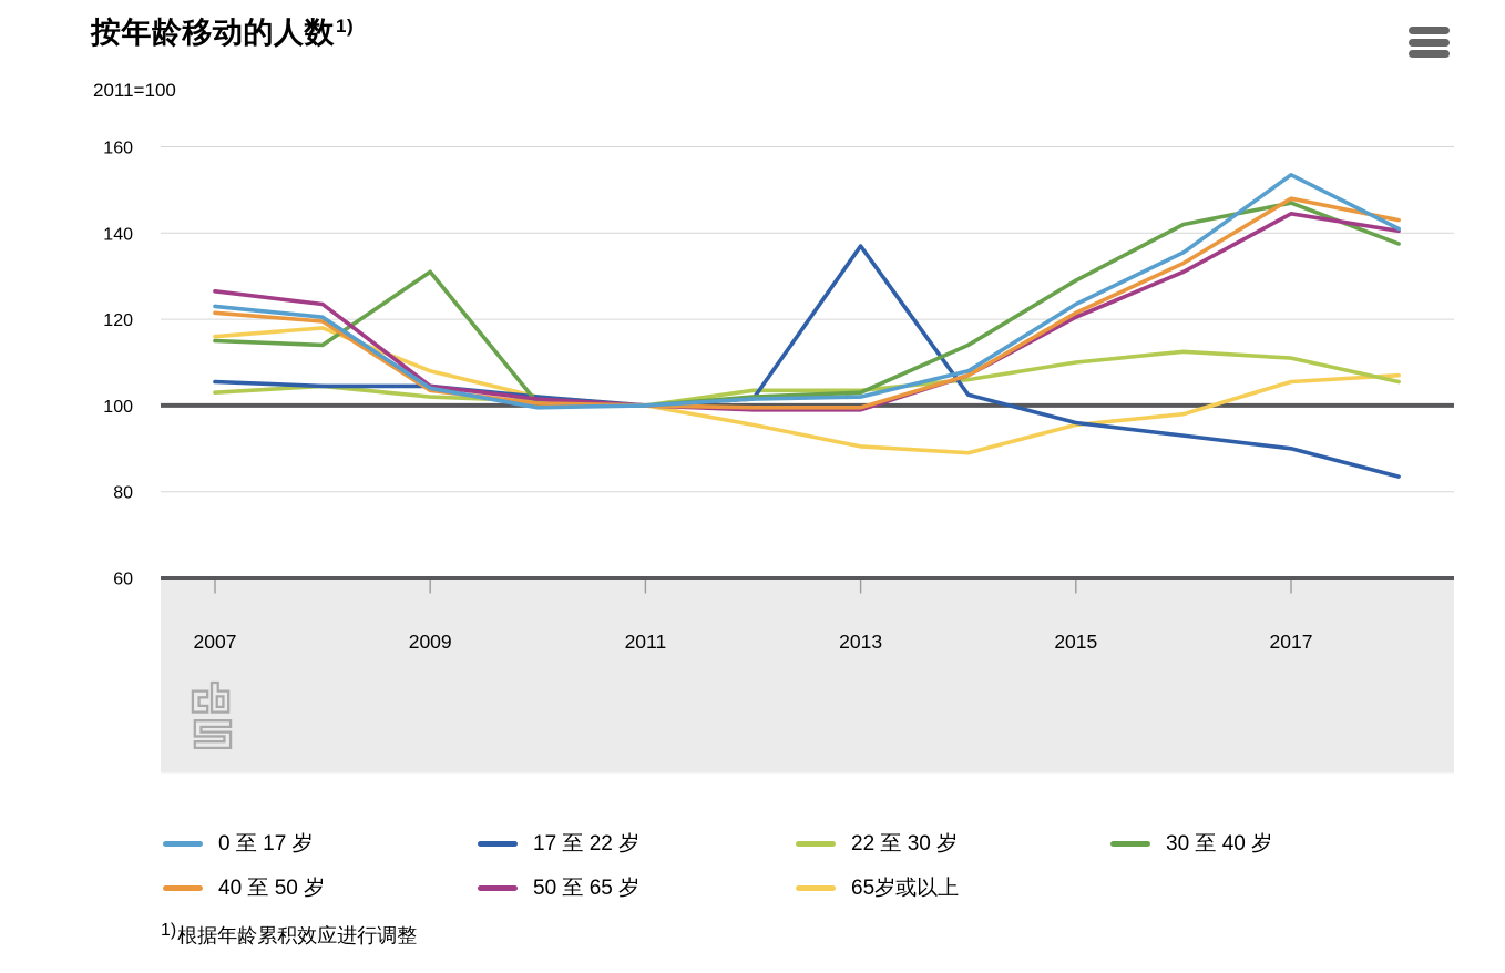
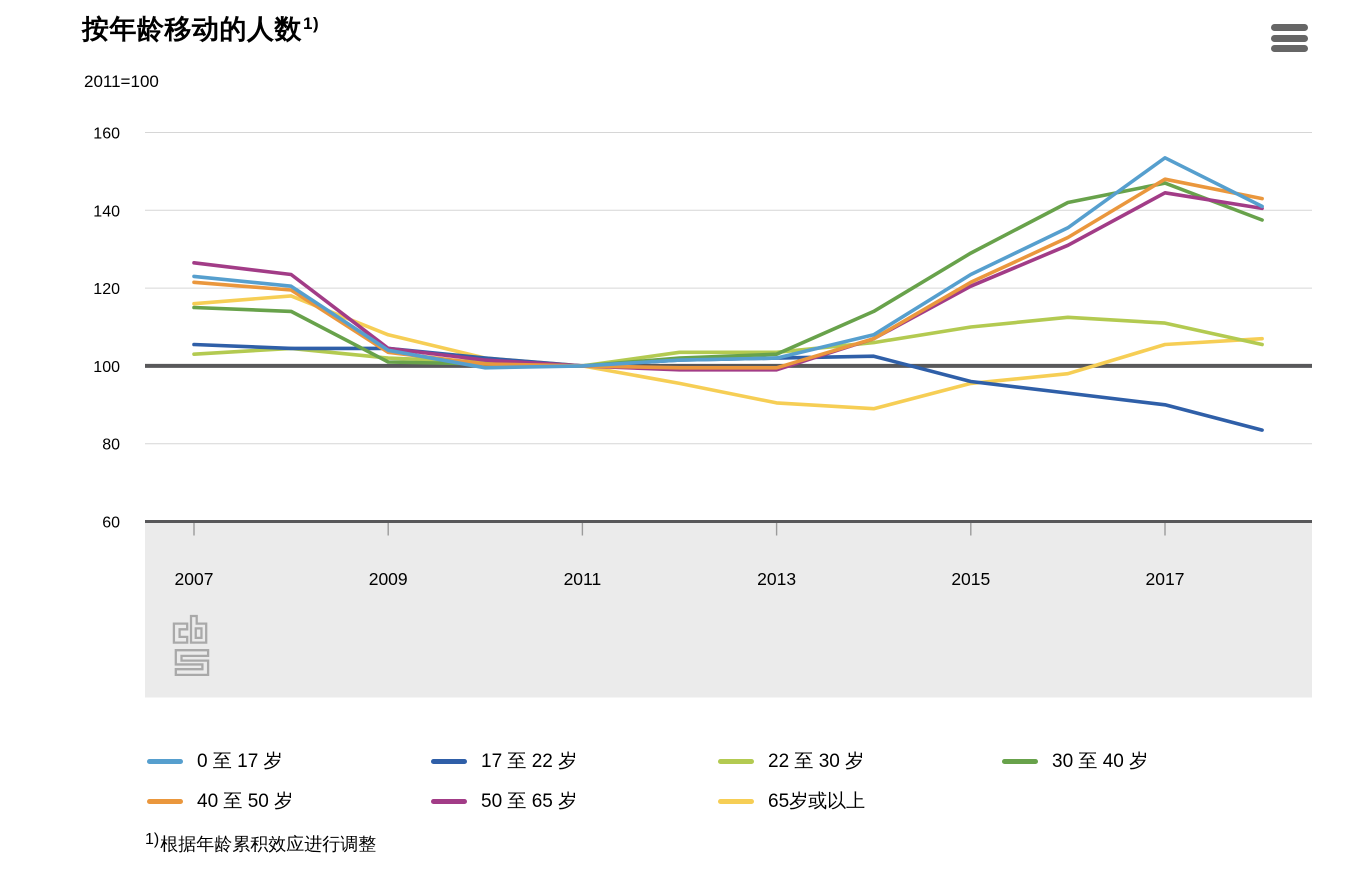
30 至 40 岁/2009: 131 -> 101
17 至 22 岁/2013: 137 -> 102
